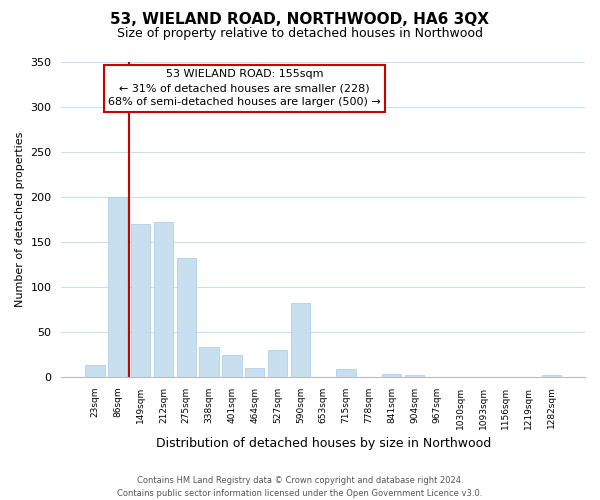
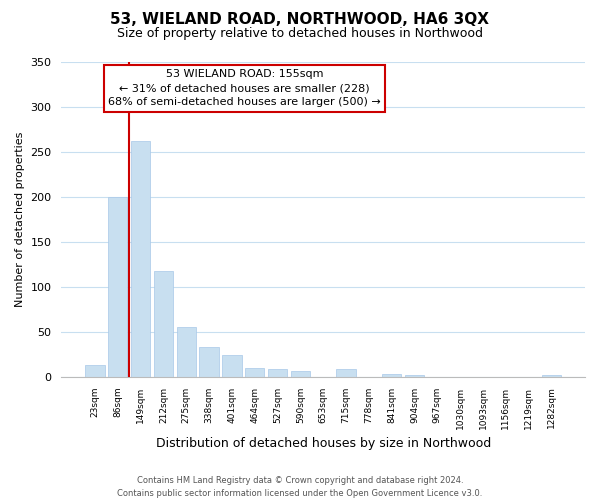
149sqm: 170 -> 262
212sqm: 172 -> 118
275sqm: 132 -> 55
527sqm: 30 -> 9
590sqm: 82 -> 6
